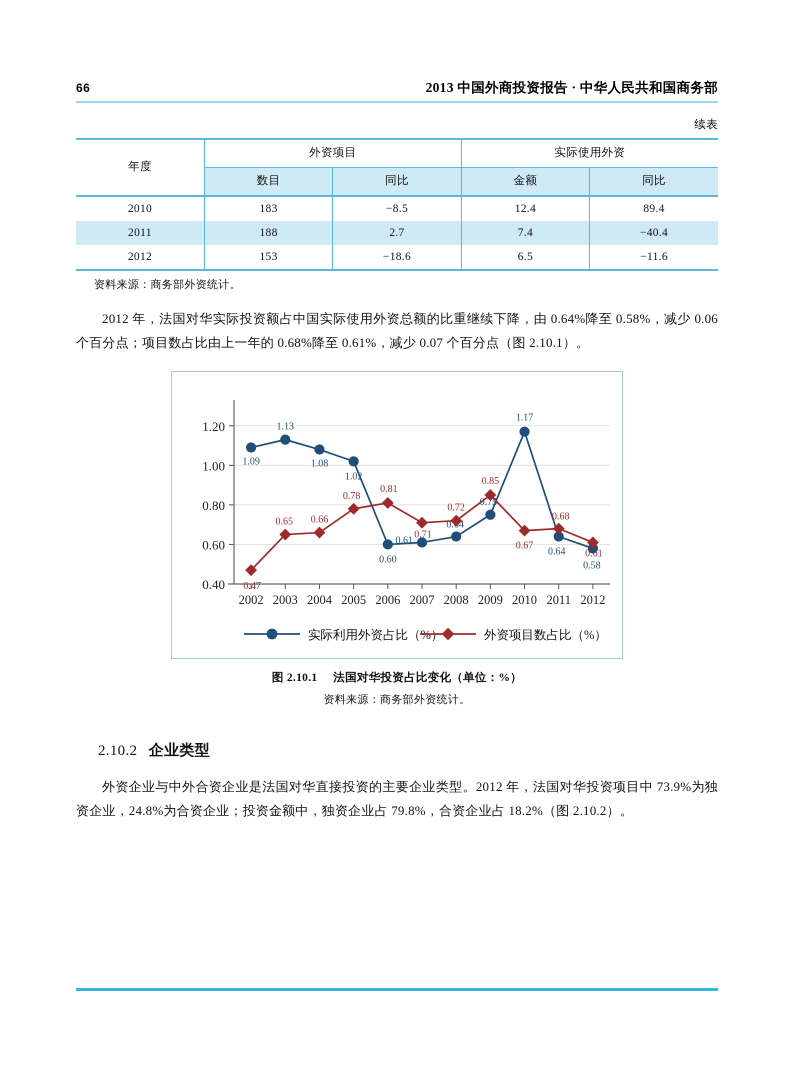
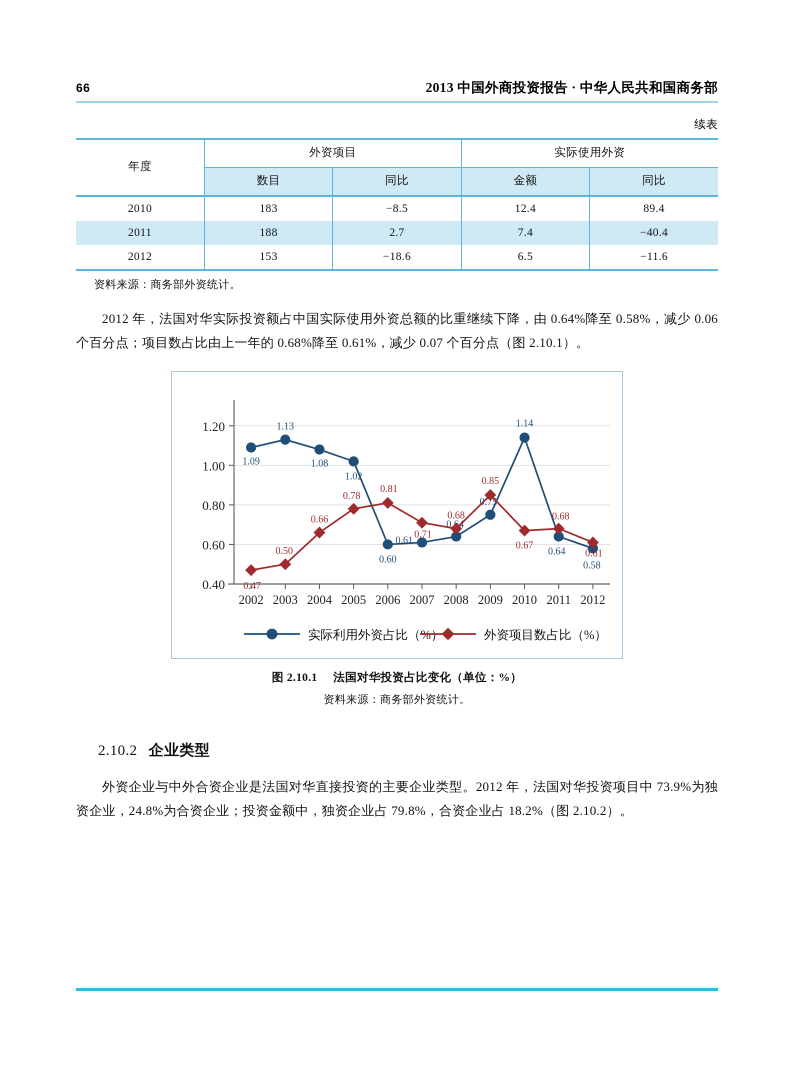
外资项目数占比（%）/2003: 0.65 -> 0.50
外资项目数占比（%）/2008: 0.72 -> 0.68
实际利用外资占比（%）/2010: 1.17 -> 1.14
